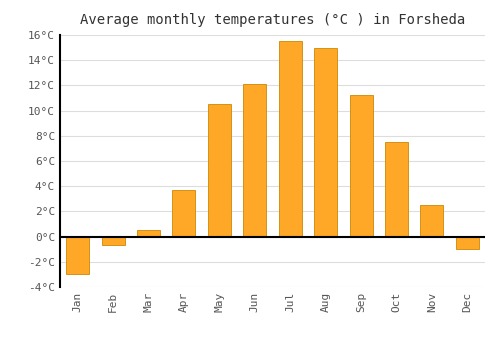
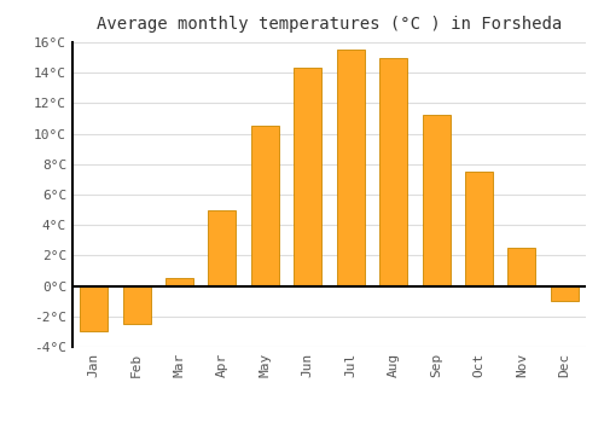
Feb: -0.7°C -> -2.5°C
Apr: 3.7°C -> 5.0°C
Jun: 12.1°C -> 14.3°C
